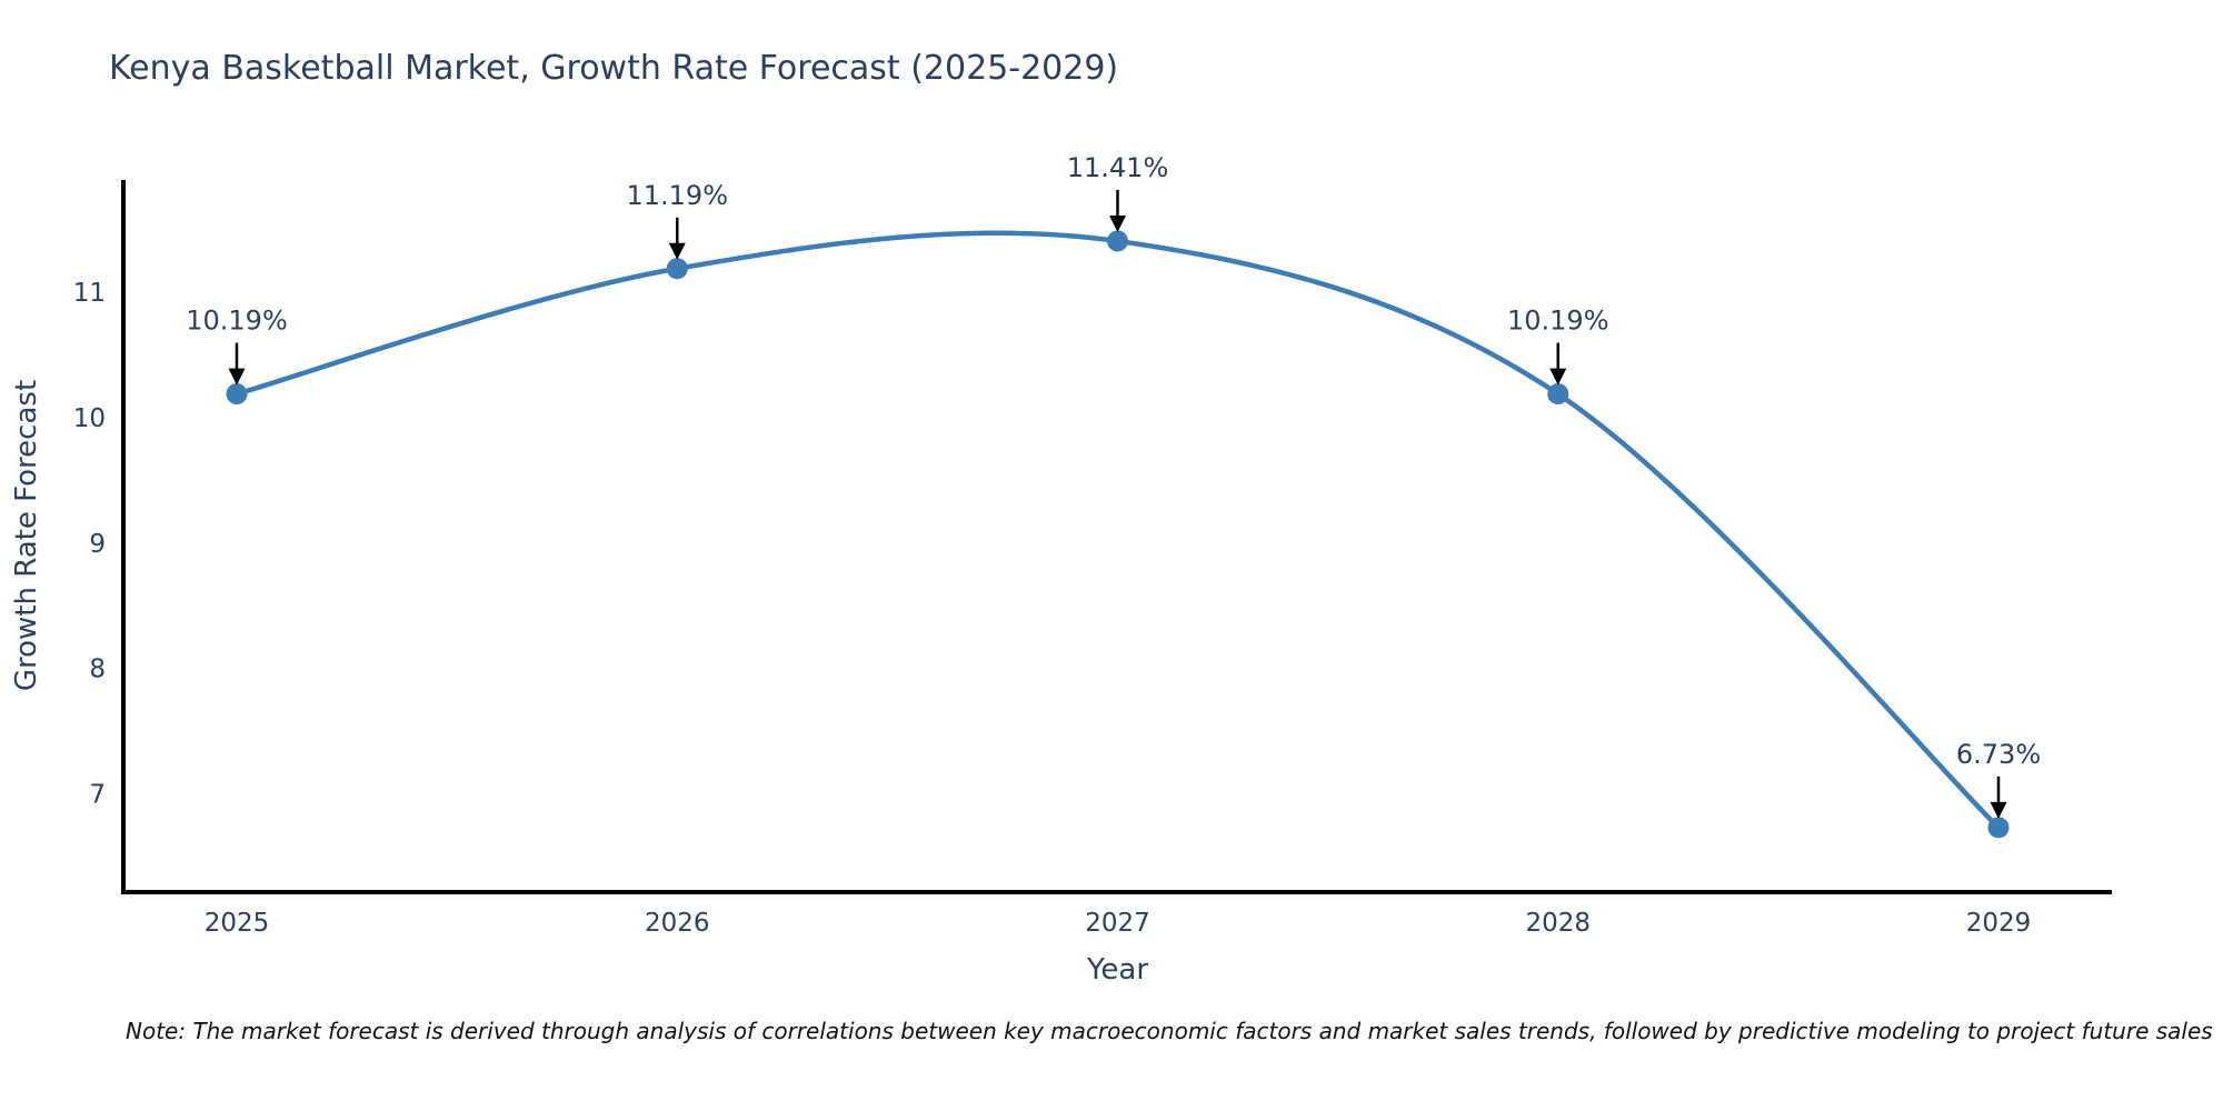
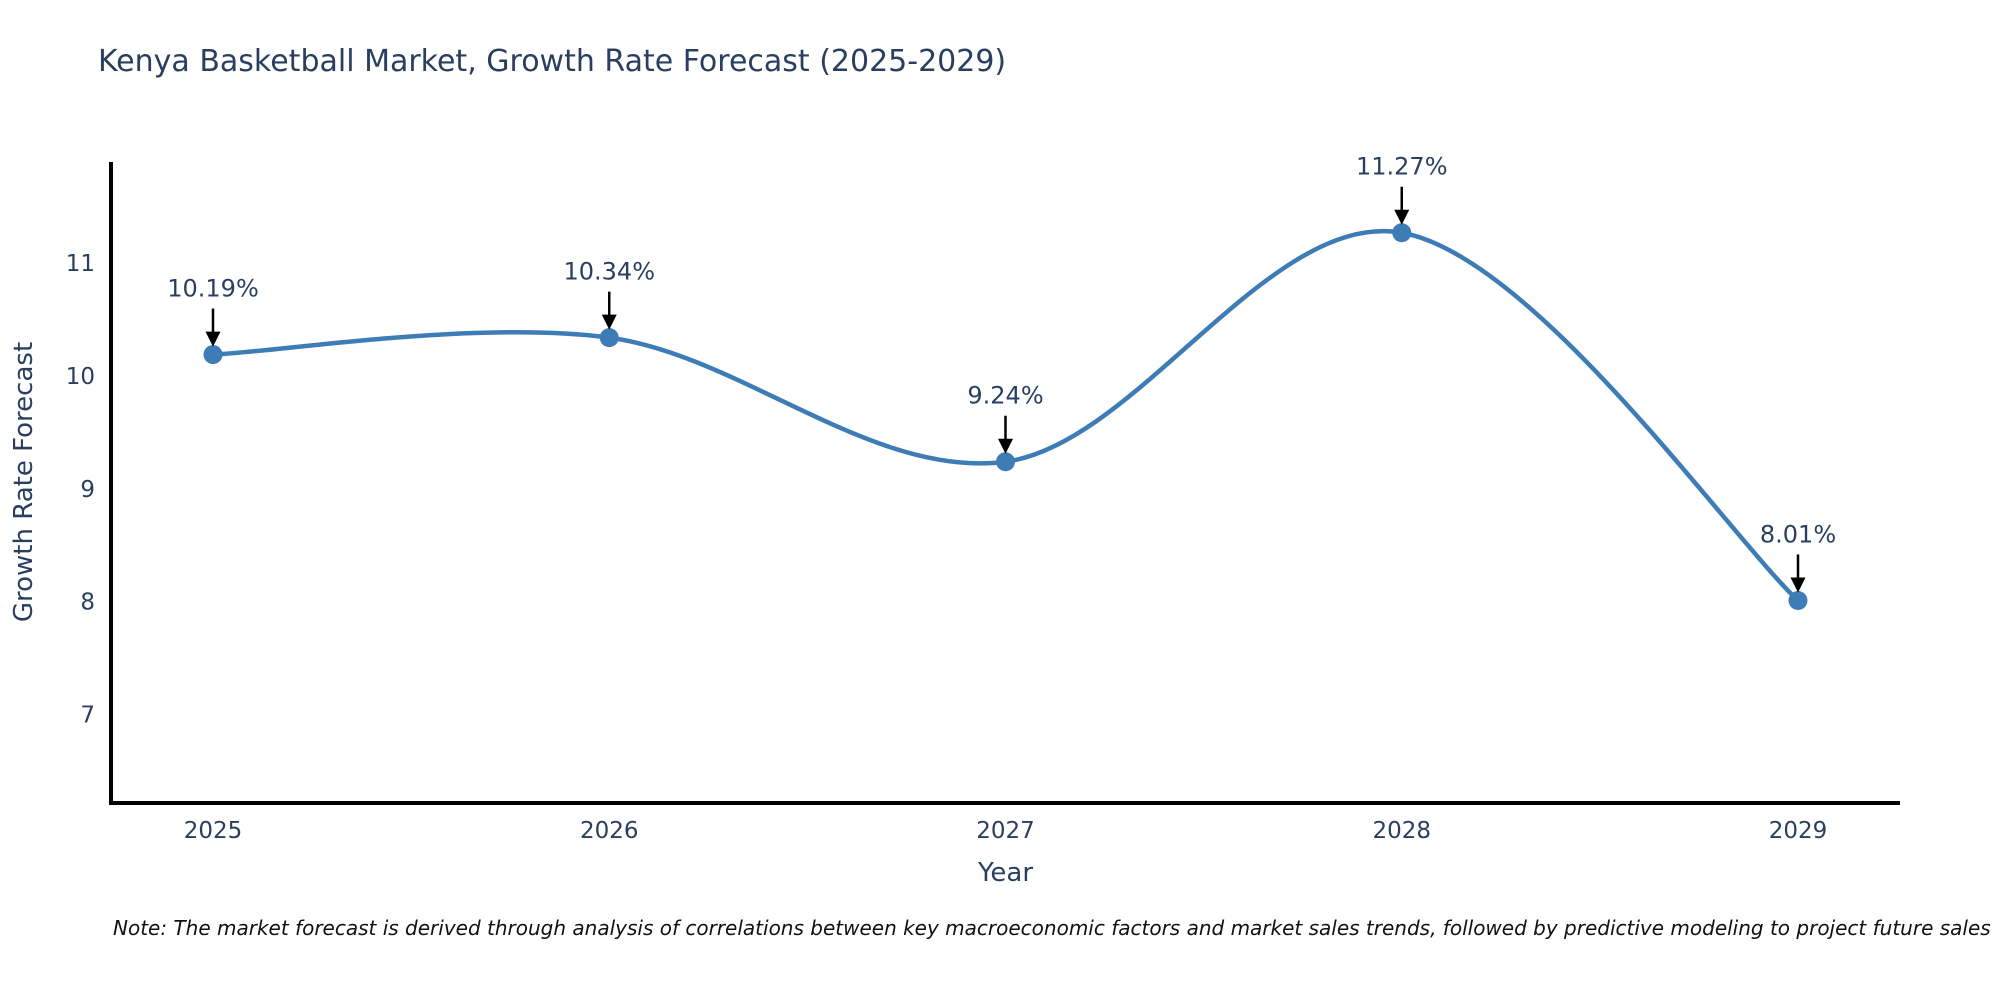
2026: 11.19% -> 10.34%
2027: 11.41% -> 9.24%
2028: 10.19% -> 11.27%
2029: 6.73% -> 8.01%
